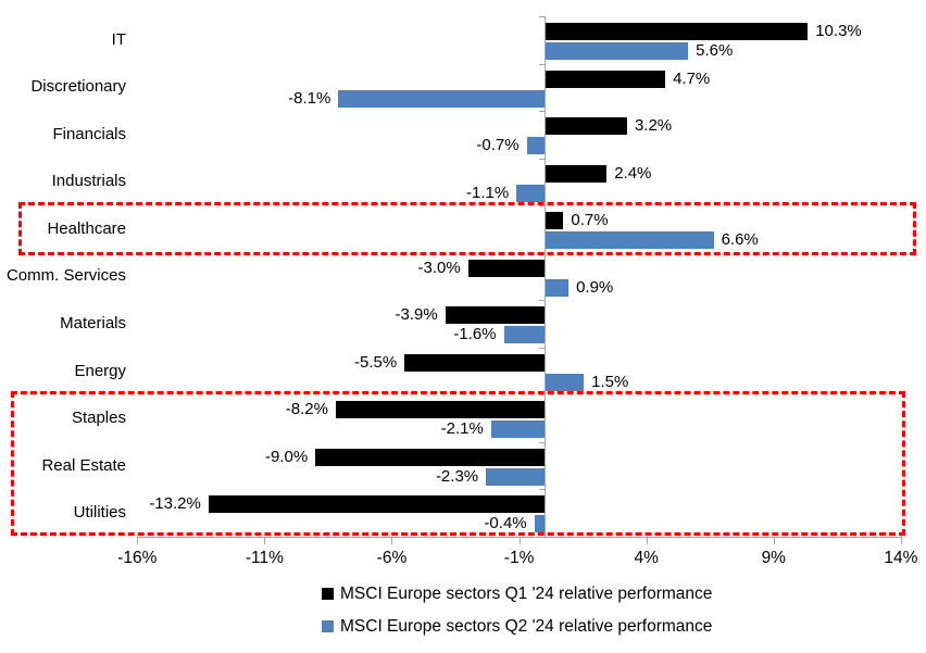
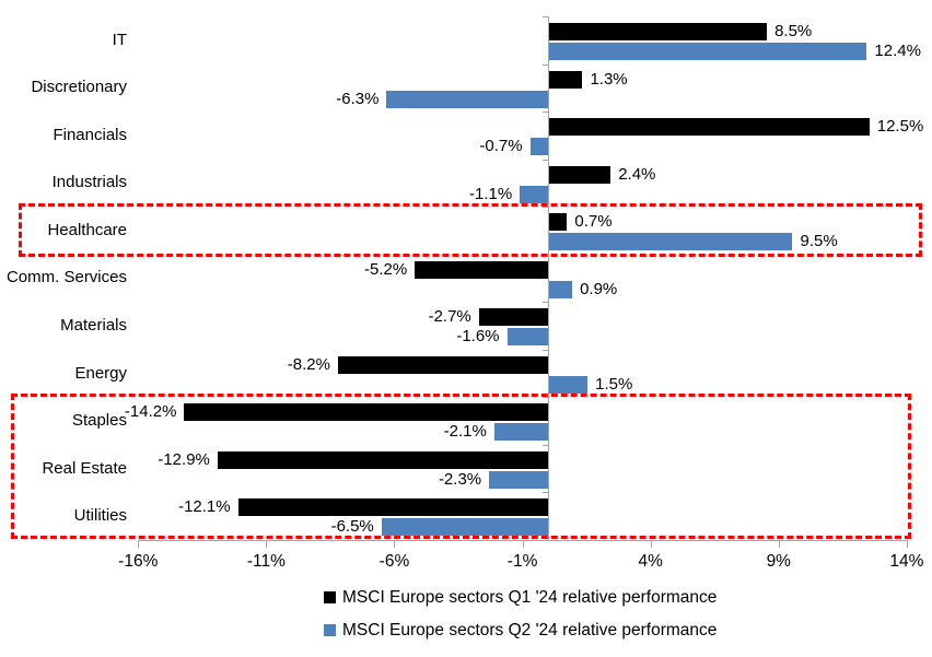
MSCI Europe sectors Q1 '24 relative performance/IT: 10.3% -> 8.5%
MSCI Europe sectors Q2 '24 relative performance/IT: 5.6% -> 12.4%
MSCI Europe sectors Q1 '24 relative performance/Discretionary: 4.7% -> 1.3%
MSCI Europe sectors Q2 '24 relative performance/Discretionary: -8.1% -> -6.3%
MSCI Europe sectors Q1 '24 relative performance/Financials: 3.2% -> 12.5%
MSCI Europe sectors Q2 '24 relative performance/Healthcare: 6.6% -> 9.5%
MSCI Europe sectors Q1 '24 relative performance/Comm. Services: -3.0% -> -5.2%
MSCI Europe sectors Q1 '24 relative performance/Materials: -3.9% -> -2.7%
MSCI Europe sectors Q1 '24 relative performance/Energy: -5.5% -> -8.2%
MSCI Europe sectors Q1 '24 relative performance/Staples: -8.2% -> -14.2%
MSCI Europe sectors Q1 '24 relative performance/Real Estate: -9.0% -> -12.9%
MSCI Europe sectors Q1 '24 relative performance/Utilities: -13.2% -> -12.1%
MSCI Europe sectors Q2 '24 relative performance/Utilities: -0.4% -> -6.5%
